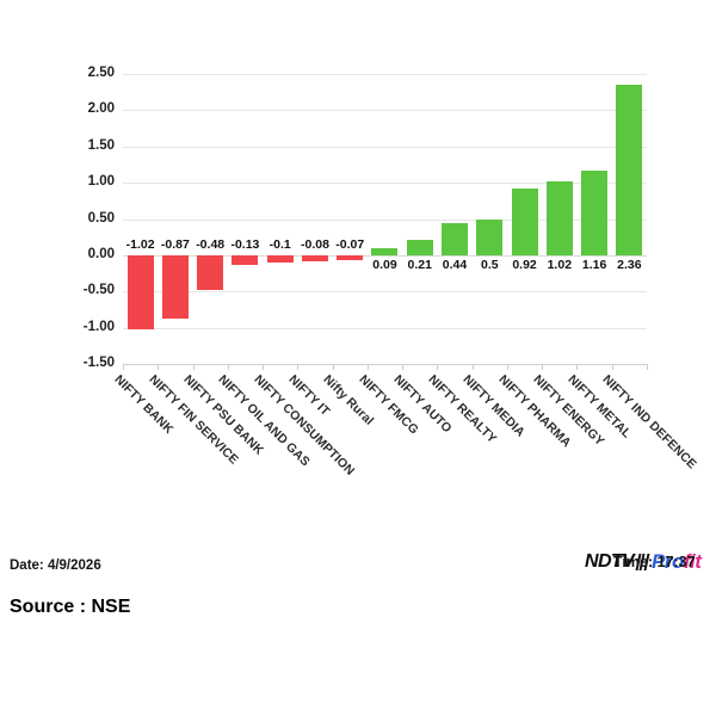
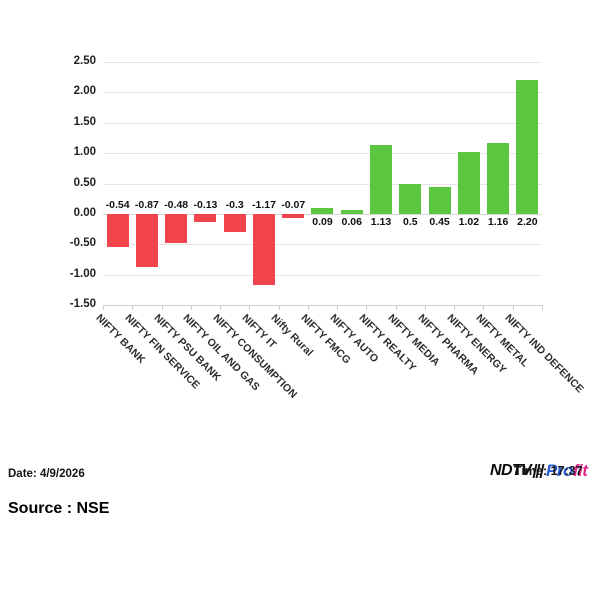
NIFTY BANK: -1.02 -> -0.54
NIFTY CONSUMPTION: -0.1 -> -0.3
NIFTY IT: -0.08 -> -1.17
NIFTY AUTO: 0.21 -> 0.06
NIFTY REALTY: 0.44 -> 1.13
NIFTY PHARMA: 0.92 -> 0.45
NIFTY IND DEFENCE: 2.36 -> 2.20
